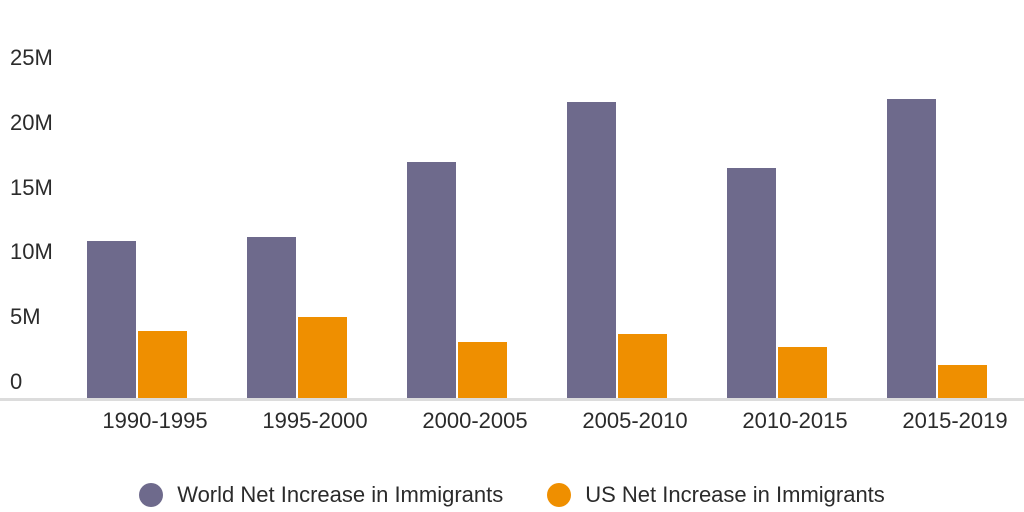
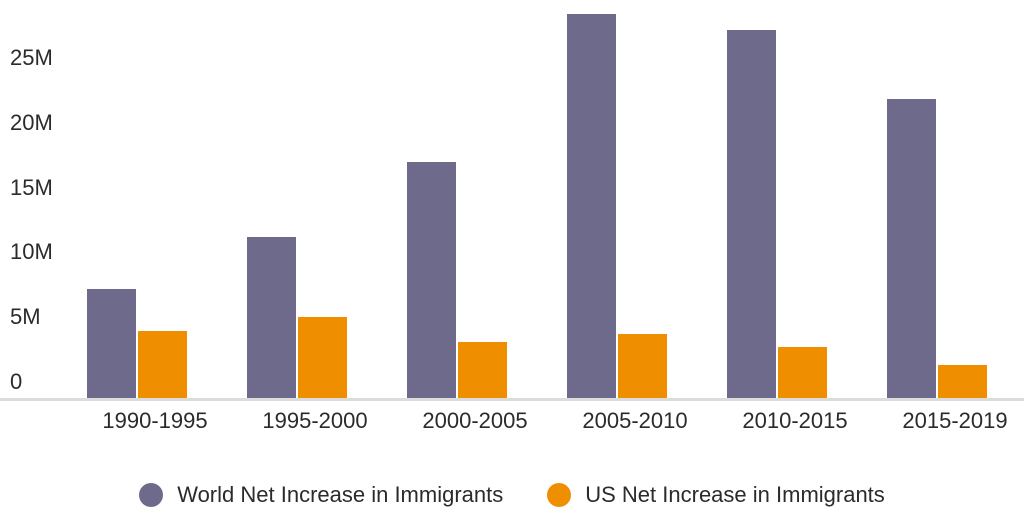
World Net Increase in Immigrants/1990-1995: 10.9M -> 7.2M
World Net Increase in Immigrants/2005-2010: 21.6M -> 28.4M
World Net Increase in Immigrants/2010-2015: 16.5M -> 27.2M
